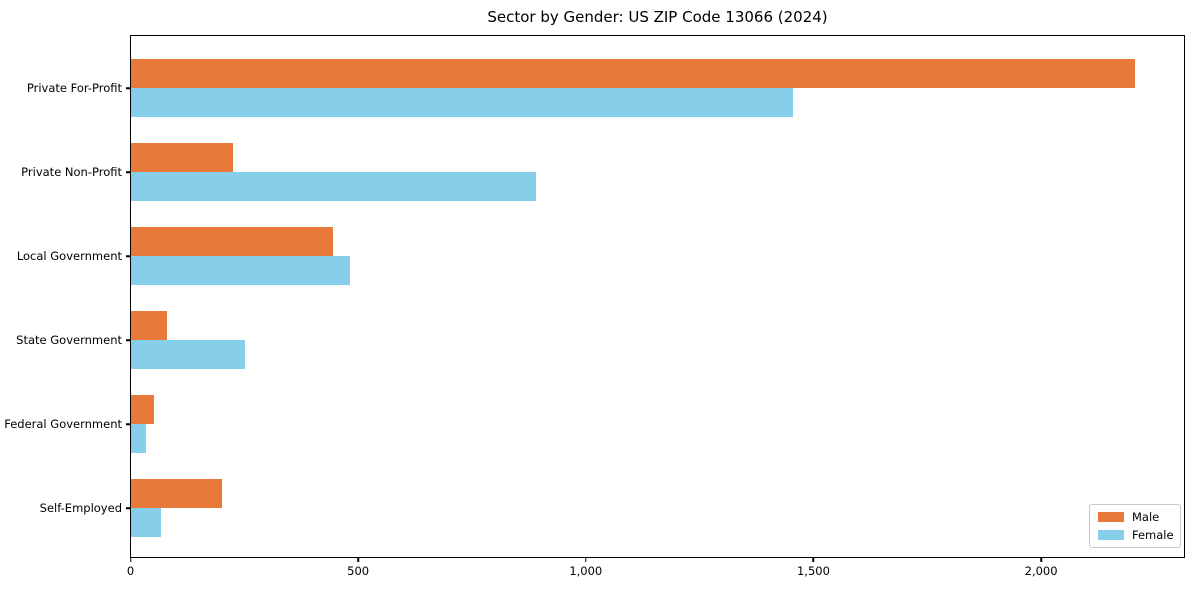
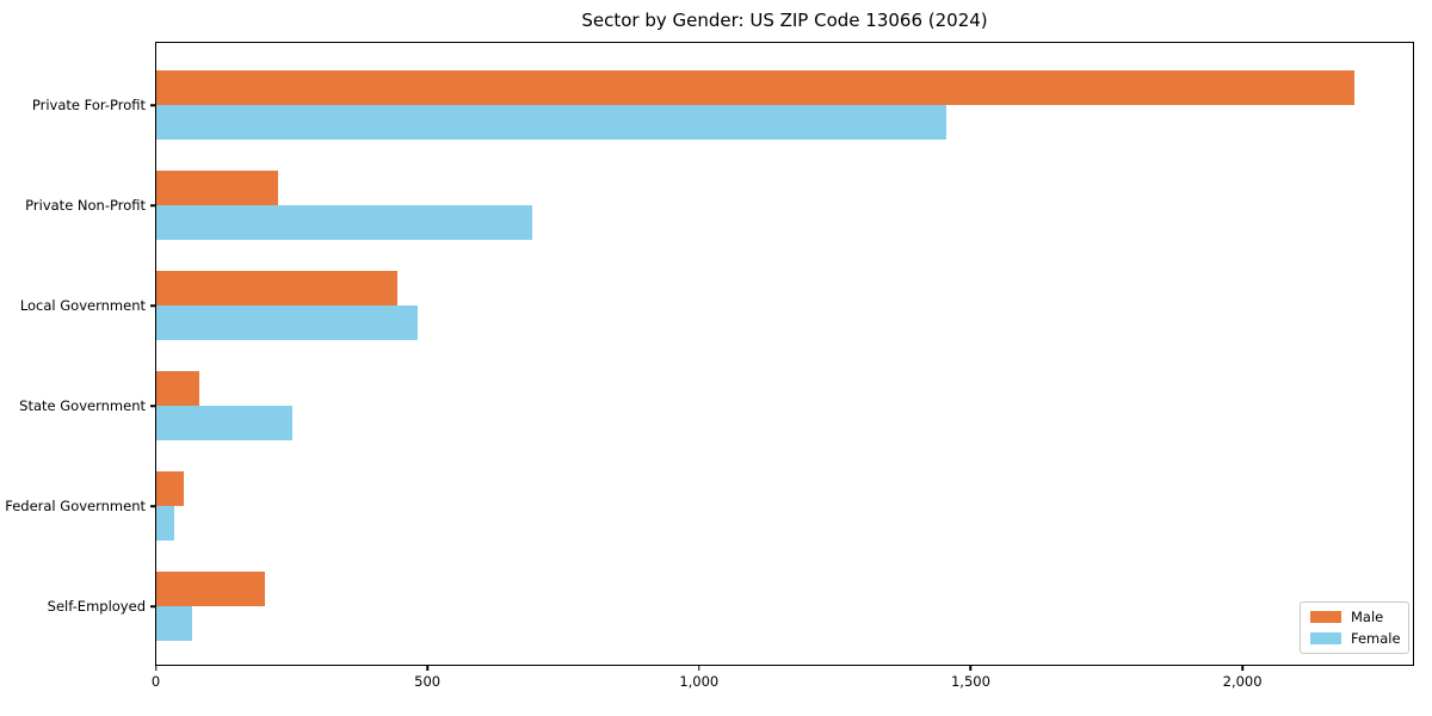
Female/Private Non-Profit: 890 -> 690
